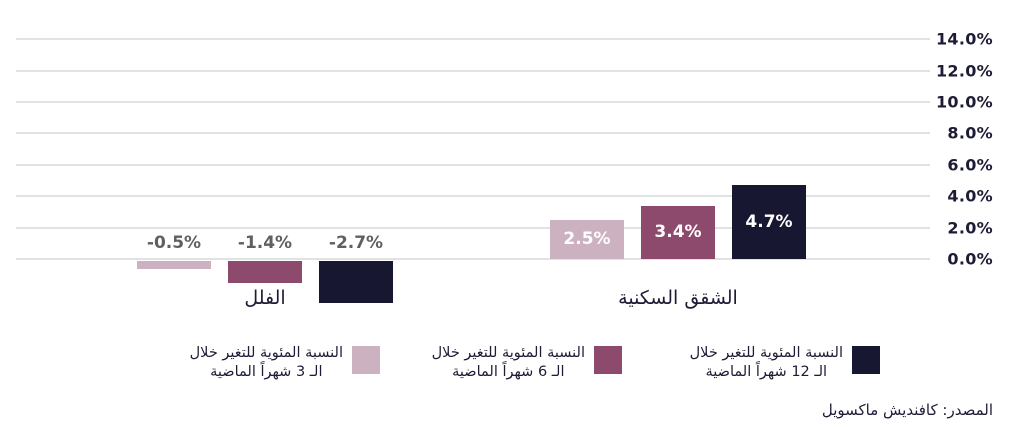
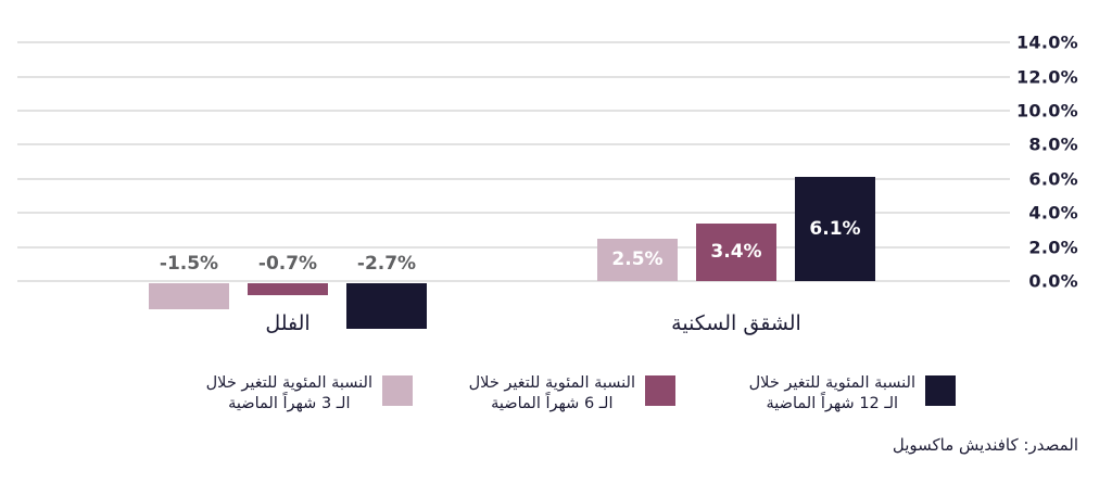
النسبة المئوية للتغير خلال الـ 3 شهراً الماضية/الفلل: -0.5% -> -1.5%
النسبة المئوية للتغير خلال الـ 6 شهراً الماضية/الفلل: -1.4% -> -0.7%
النسبة المئوية للتغير خلال الـ 12 شهراً الماضية/الشقق السكنية: 4.7% -> 6.1%
